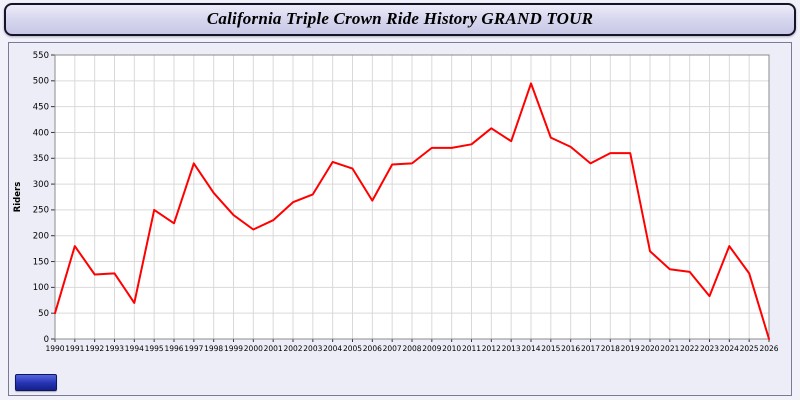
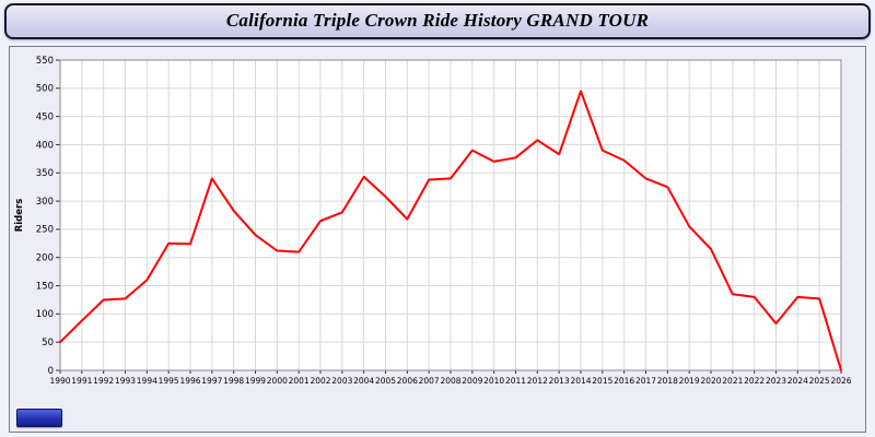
1991: 180 -> 90
1994: 70 -> 160
1995: 250 -> 220
2001: 230 -> 210
2005: 330 -> 310
2009: 370 -> 390
2018: 360 -> 320
2019: 360 -> 260
2020: 170 -> 220
2024: 180 -> 130
